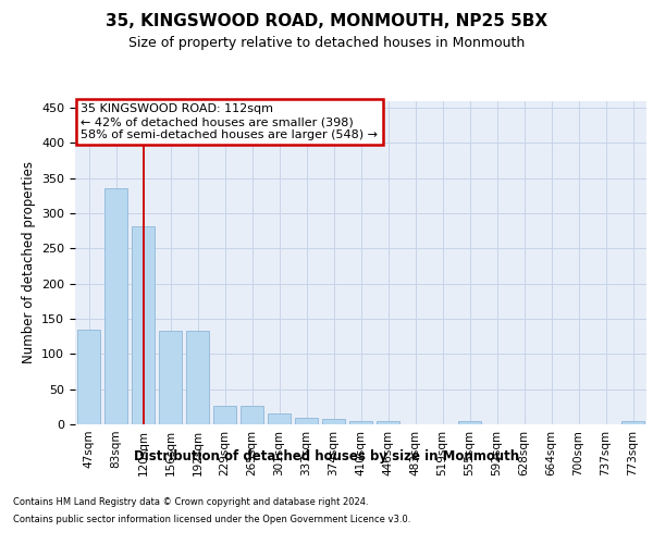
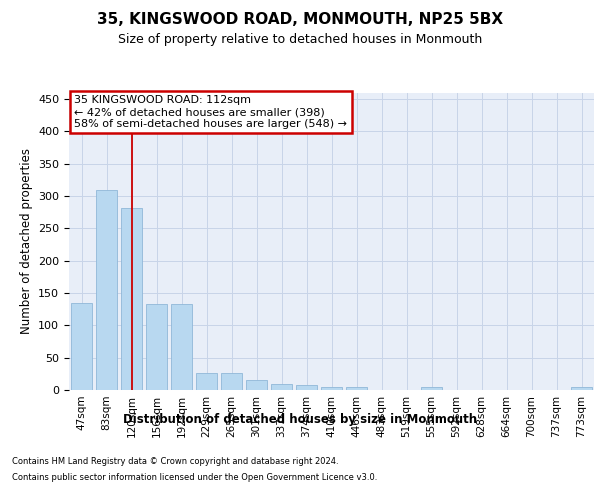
83sqm: 336 -> 310
